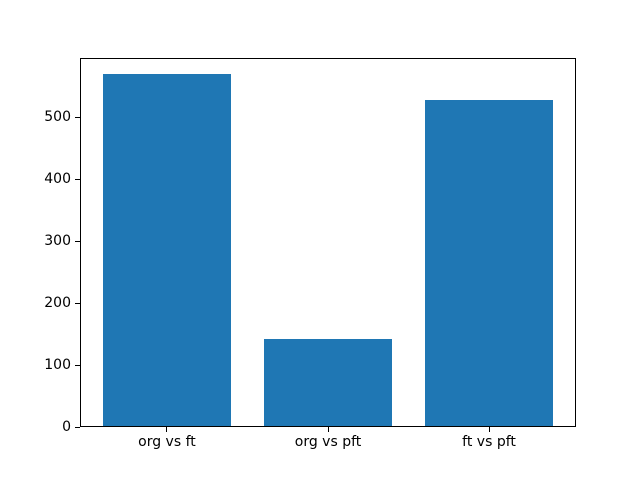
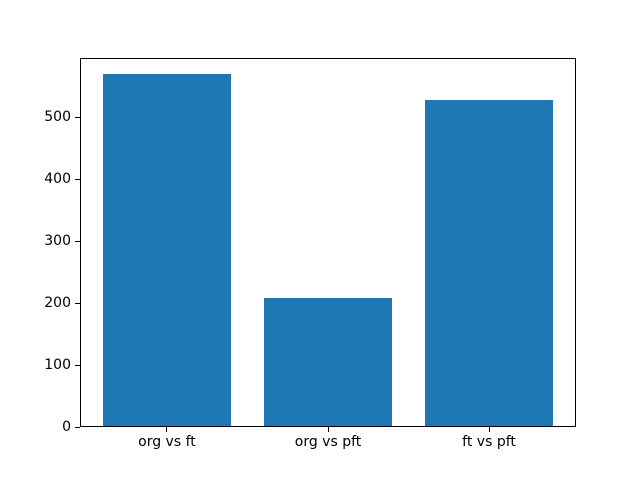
org vs pft: 140 -> 210
